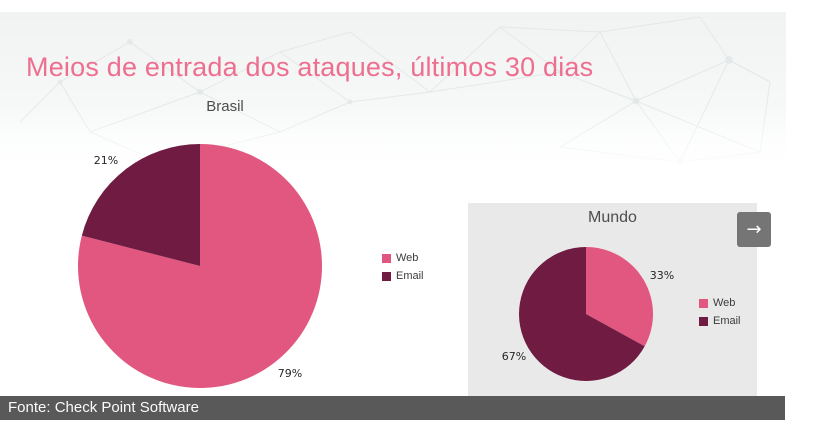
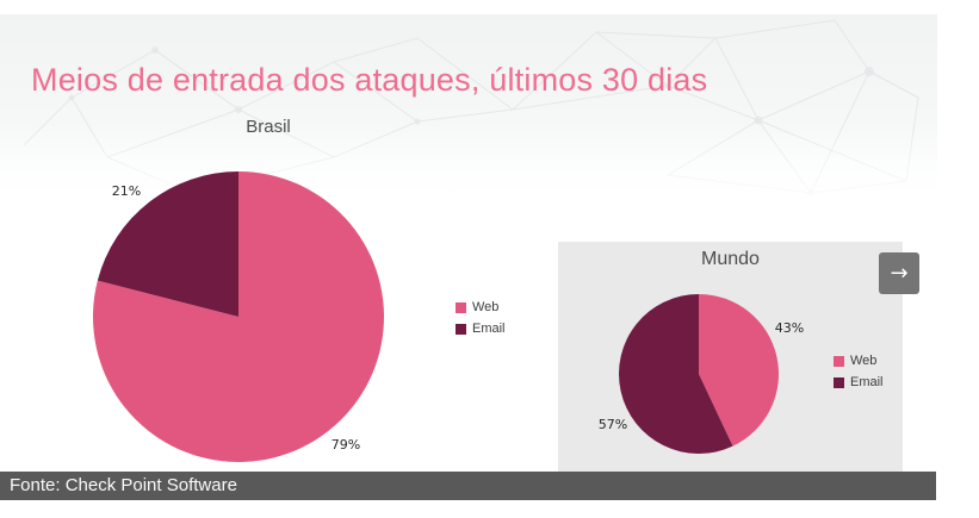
Mundo/Web: 33% -> 43%
Mundo/Email: 67% -> 57%
